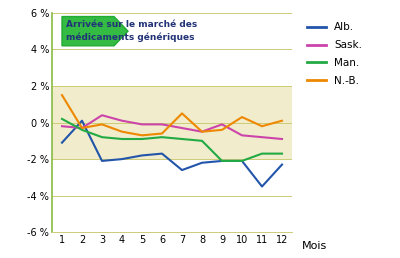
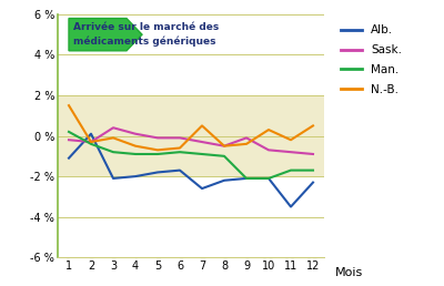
N.-B./12: 0.1 % -> 0.5 %
